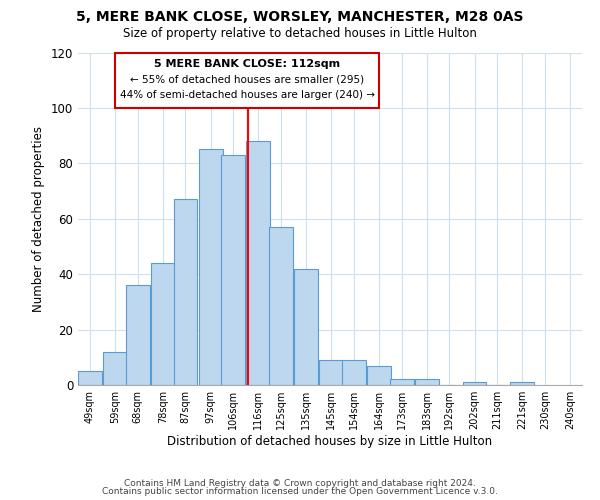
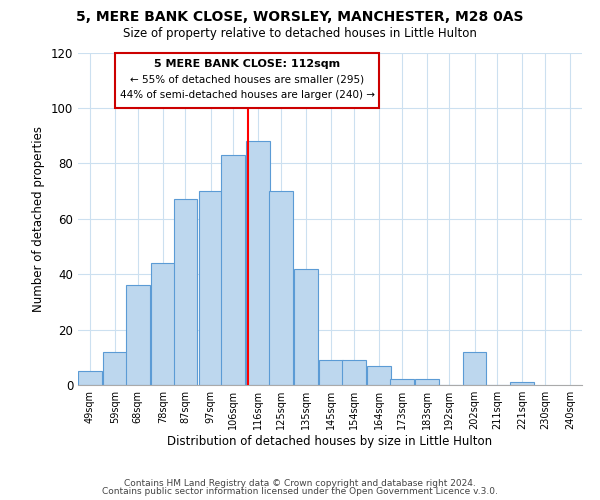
97sqm: 85 -> 70
125sqm: 57 -> 70
202sqm: 1 -> 12
